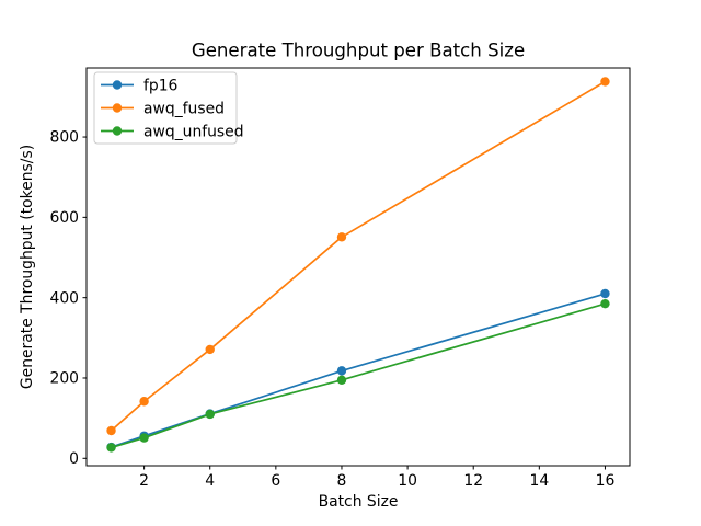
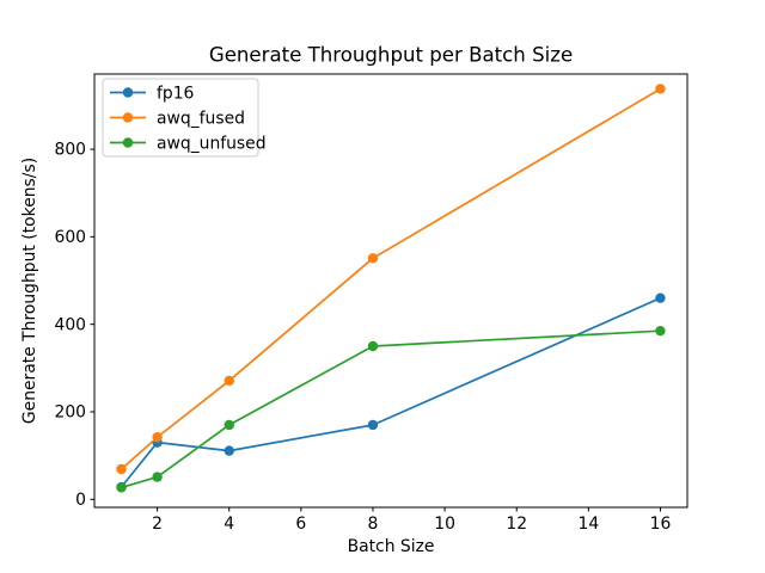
fp16/2: 60 -> 130
awq_unfused/4: 110 -> 170
fp16/8: 220 -> 170
awq_unfused/8: 200 -> 350
fp16/16: 410 -> 460
